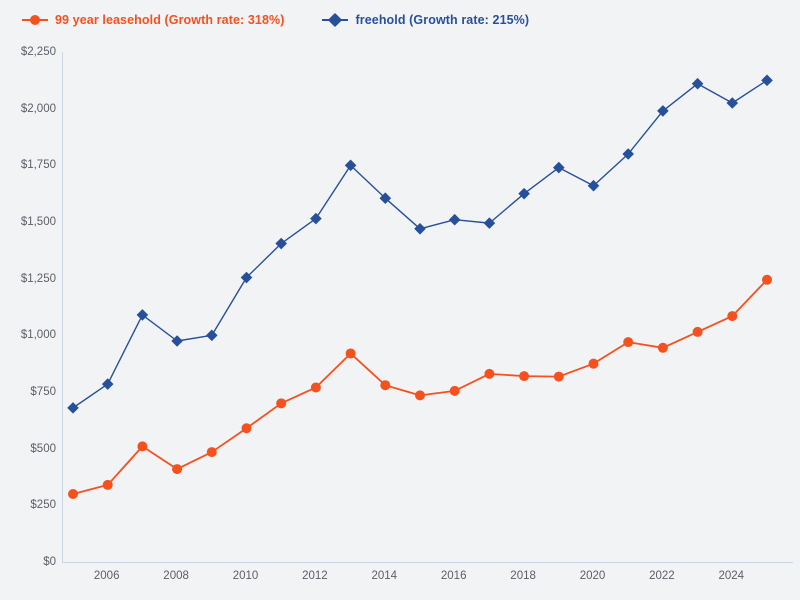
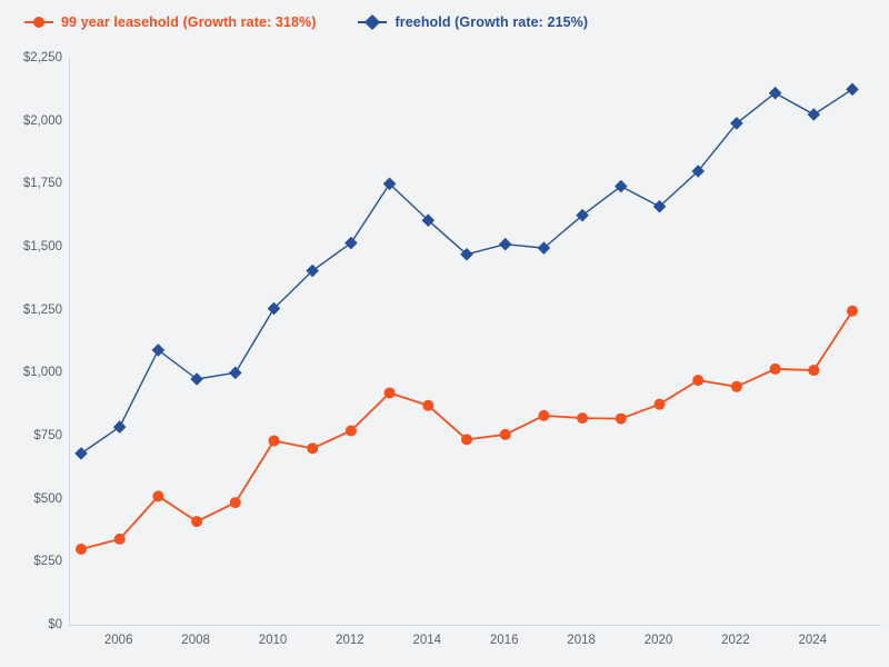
99 year leasehold (Growth rate: 318%)/2010: $590 -> $730
99 year leasehold (Growth rate: 318%)/2014: $780 -> $870
99 year leasehold (Growth rate: 318%)/2024: $1080 -> $1010
